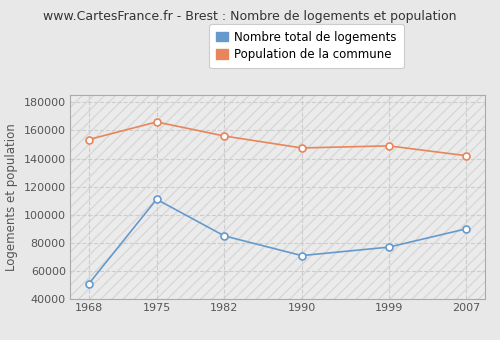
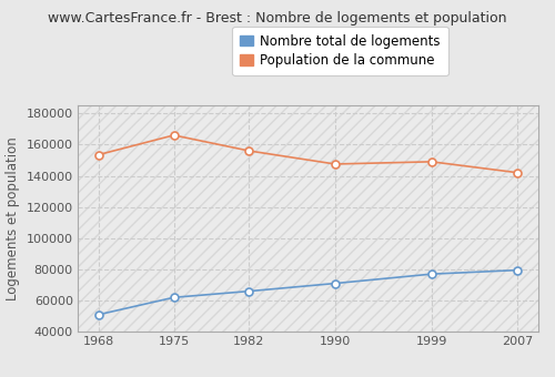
Nombre total de logements/1975: 111000 -> 62000
Nombre total de logements/1982: 85000 -> 66000
Nombre total de logements/2007: 90000 -> 80000
